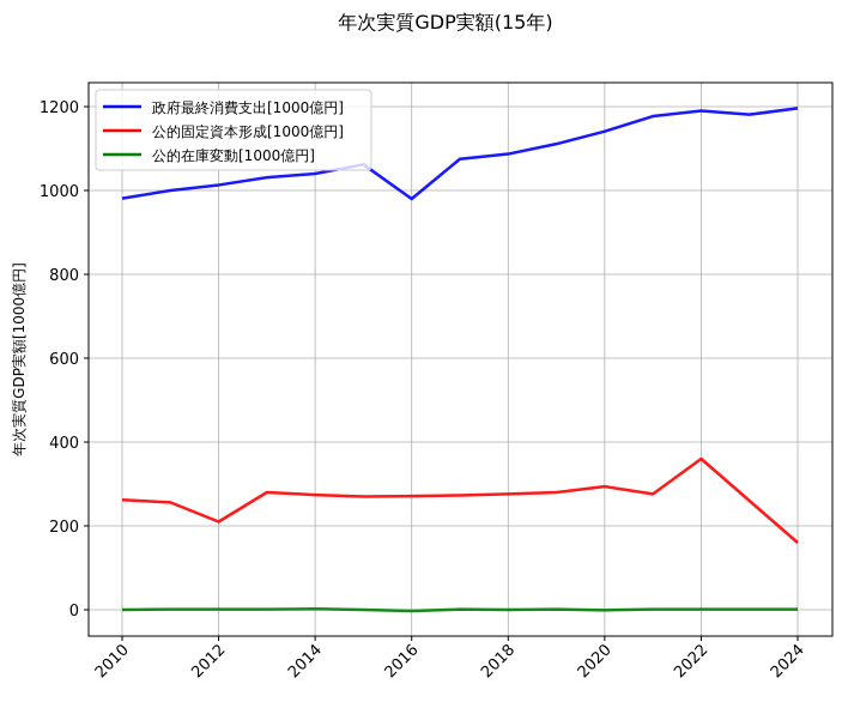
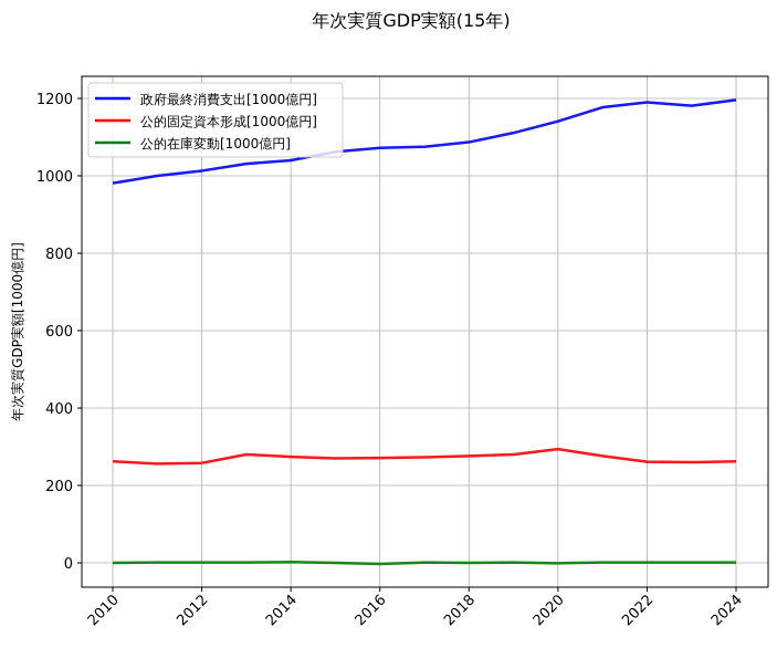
公的固定資本形成[1000億円]/2012: 210 -> 260
政府最終消費支出[1000億円]/2016: 980 -> 1070
公的固定資本形成[1000億円]/2022: 360 -> 260
公的固定資本形成[1000億円]/2024: 160 -> 260
